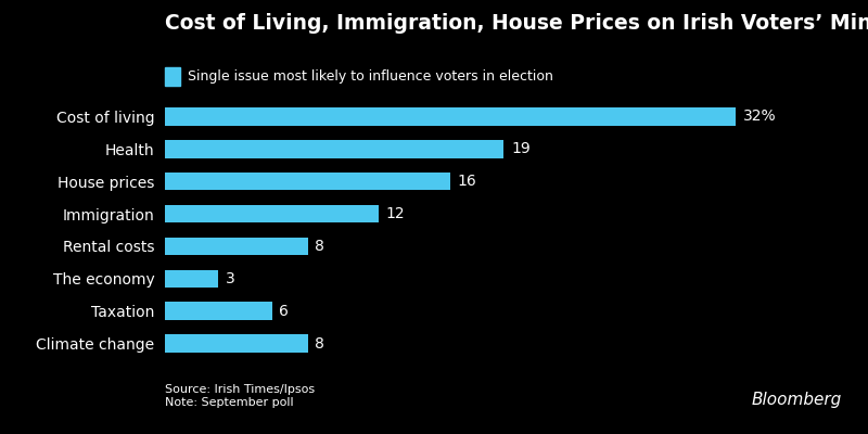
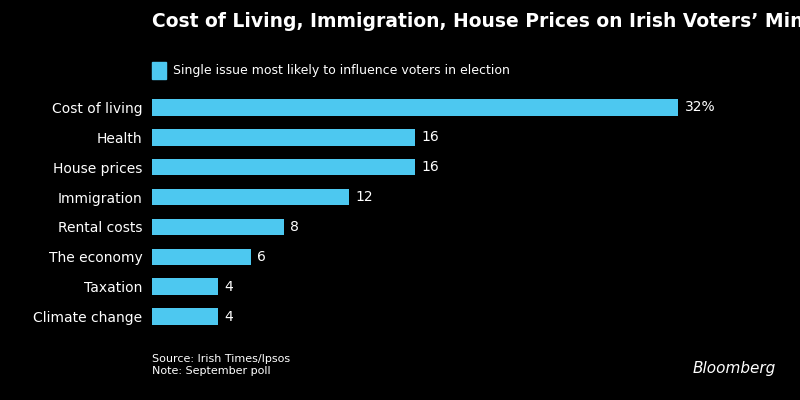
Health: 19 -> 16
The economy: 3 -> 6
Taxation: 6 -> 4
Climate change: 8 -> 4
